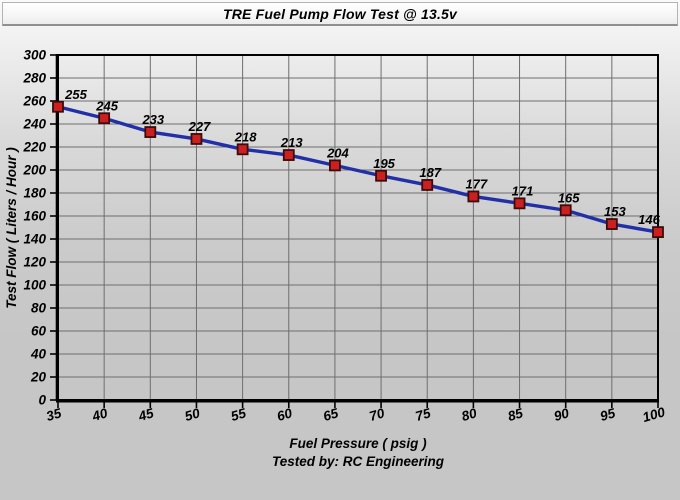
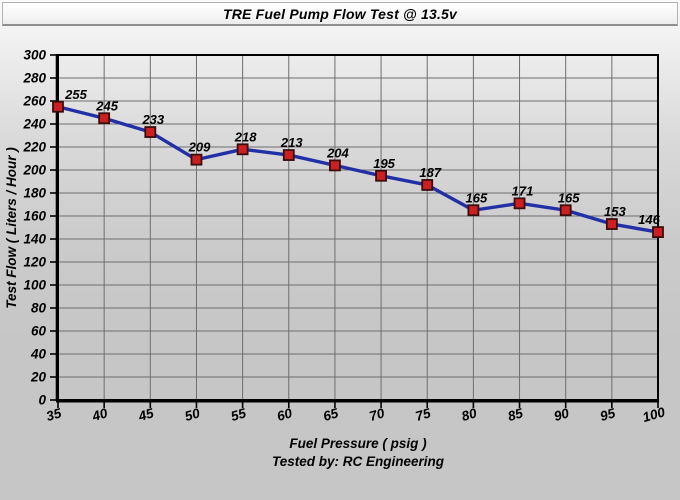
50: 227 -> 209
80: 177 -> 165
